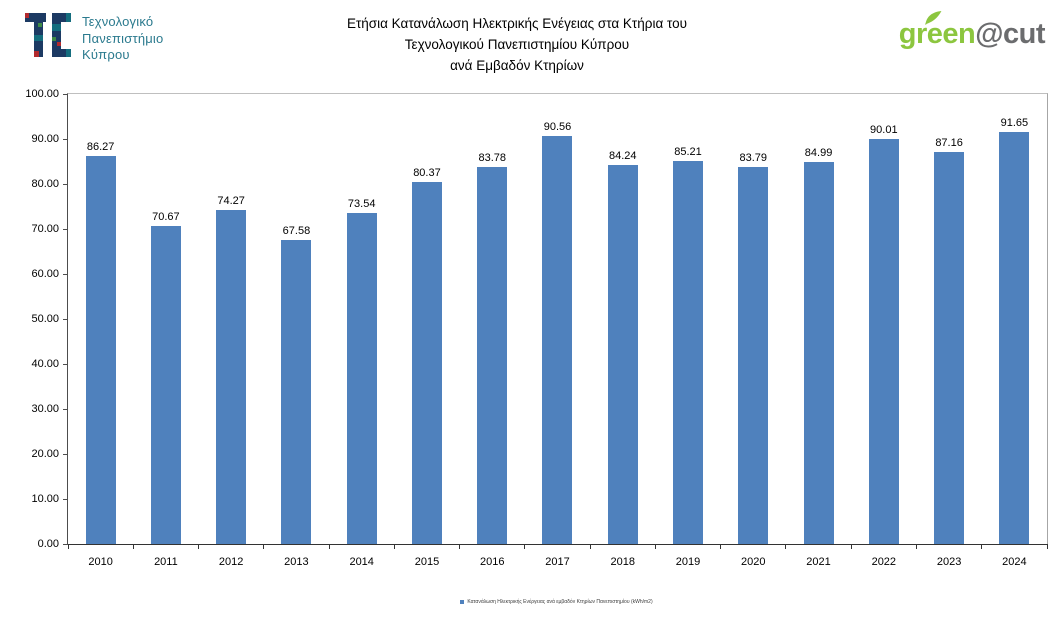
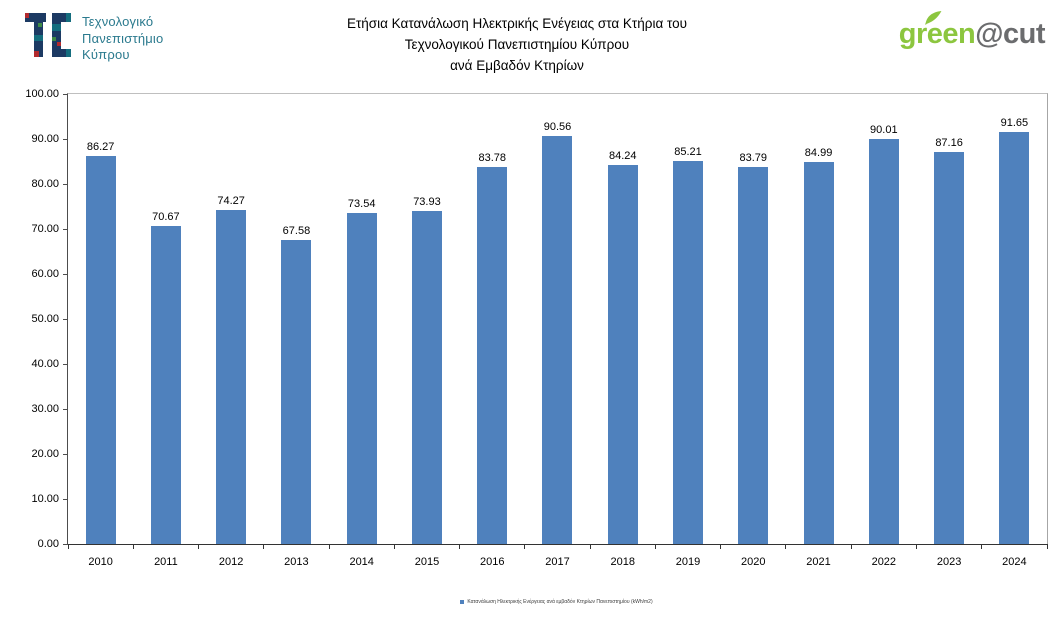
2015: 80.37 -> 73.93
